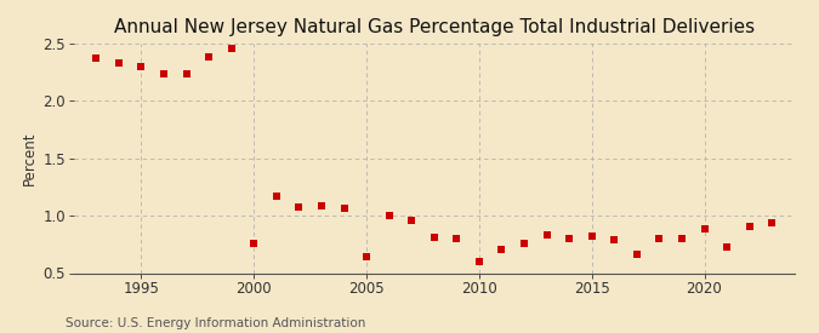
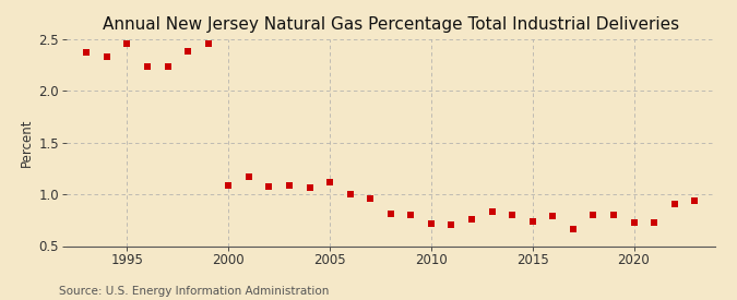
1995: 2.30 -> 2.45
2000: 0.76 -> 1.08
2005: 0.64 -> 1.12
2010: 0.60 -> 0.72
2015: 0.82 -> 0.74
2020: 0.88 -> 0.73
